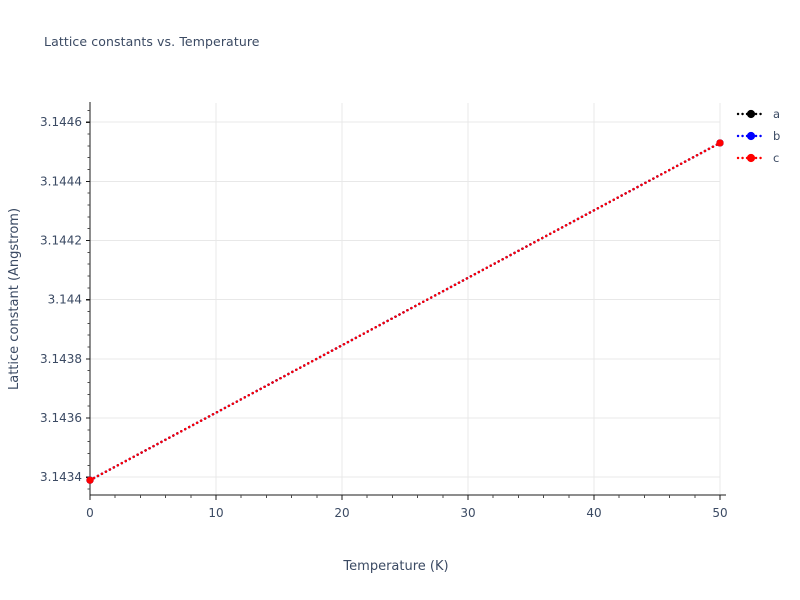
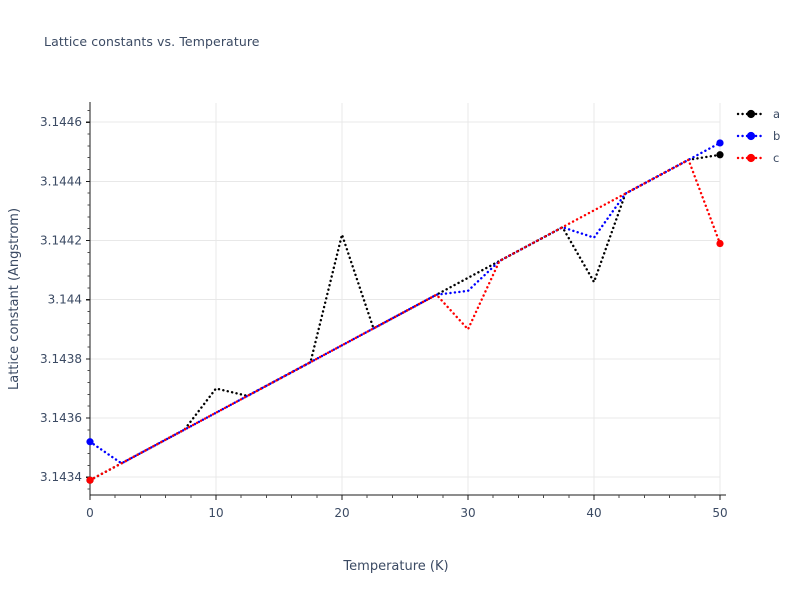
b/0: 3.14339 -> 3.14352
a/10: 3.14362 -> 3.14370
a/20: 3.14385 -> 3.14422
b/30: 3.14407 -> 3.14403
c/30: 3.14407 -> 3.14390
a/40: 3.14430 -> 3.14406
b/40: 3.14430 -> 3.14421
a/50: 3.14453 -> 3.14449
c/50: 3.14453 -> 3.14419
